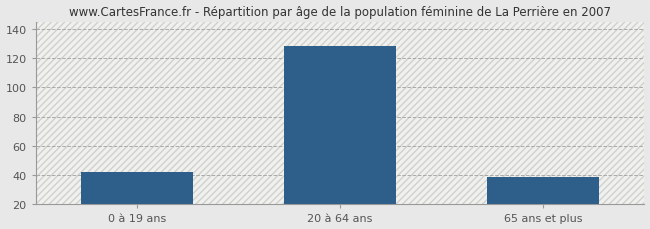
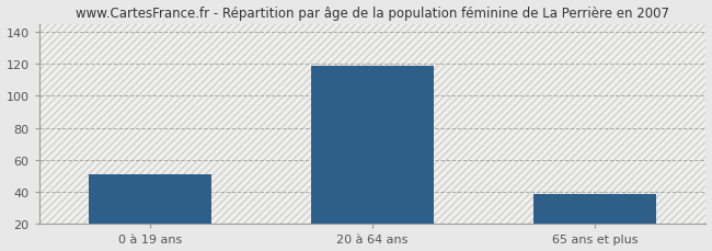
0 à 19 ans: 42 -> 51
20 à 64 ans: 128 -> 119
